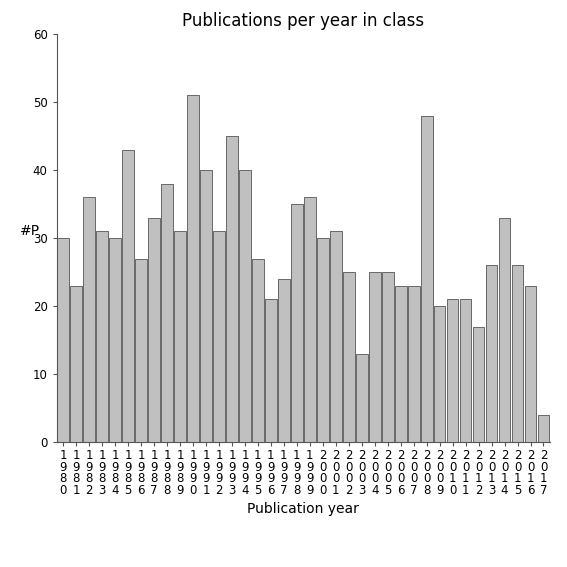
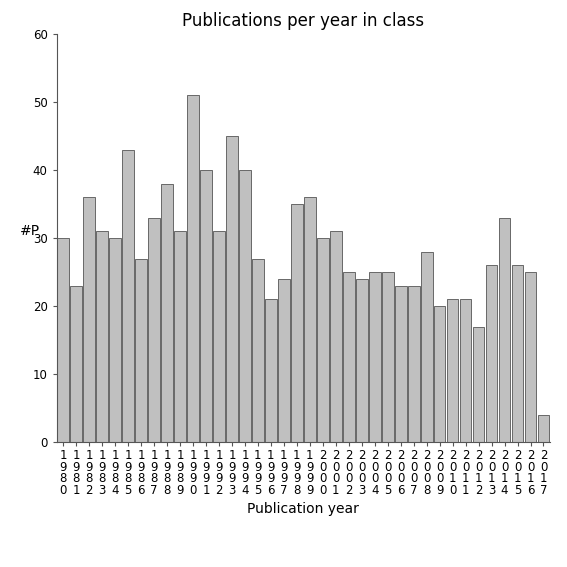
2 0 0 3: 13 -> 24
2 0 0 8: 48 -> 28
2 0 1 6: 23 -> 25
